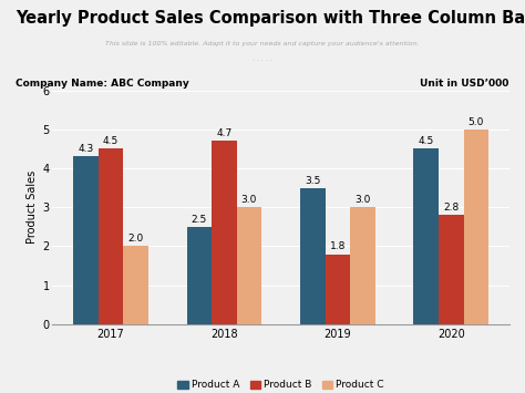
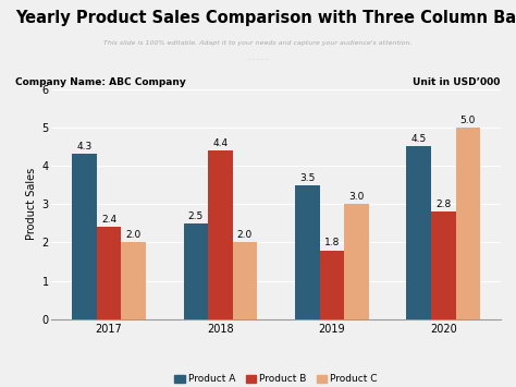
Product B/2017: 4.5 -> 2.4
Product B/2018: 4.7 -> 4.4
Product C/2018: 3.0 -> 2.0
